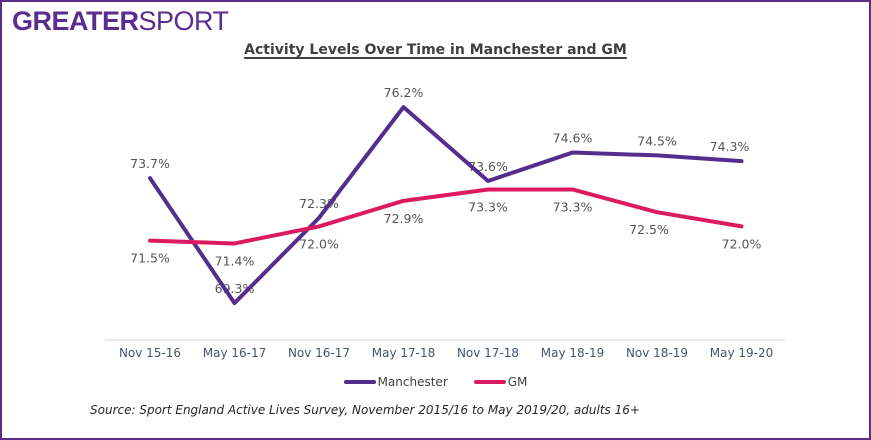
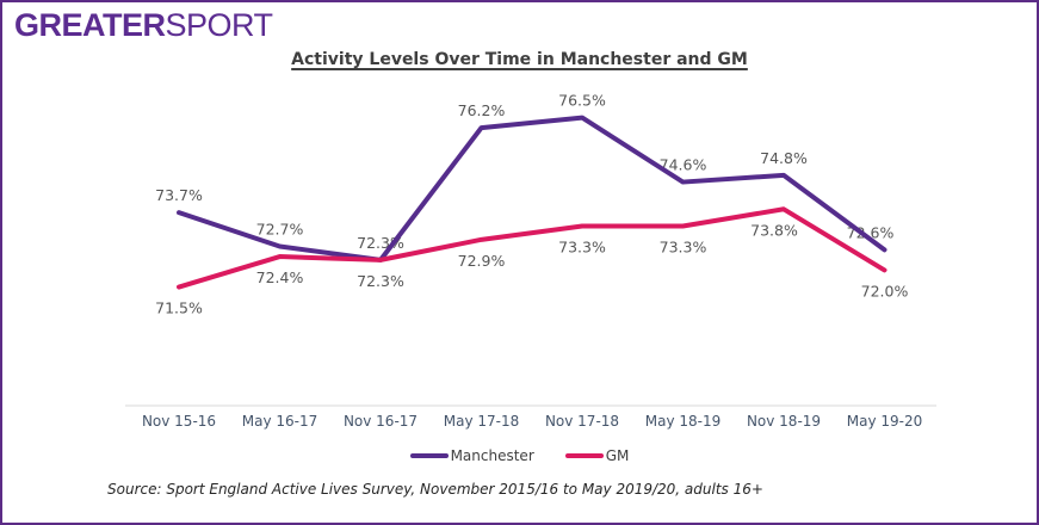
Manchester/May 16-17: 69.3% -> 72.7%
GM/May 16-17: 71.4% -> 72.4%
GM/Nov 16-17: 72.0% -> 72.3%
Manchester/Nov 17-18: 73.6% -> 76.5%
Manchester/Nov 18-19: 74.5% -> 74.8%
GM/Nov 18-19: 72.5% -> 73.8%
Manchester/May 19-20: 74.3% -> 72.6%
